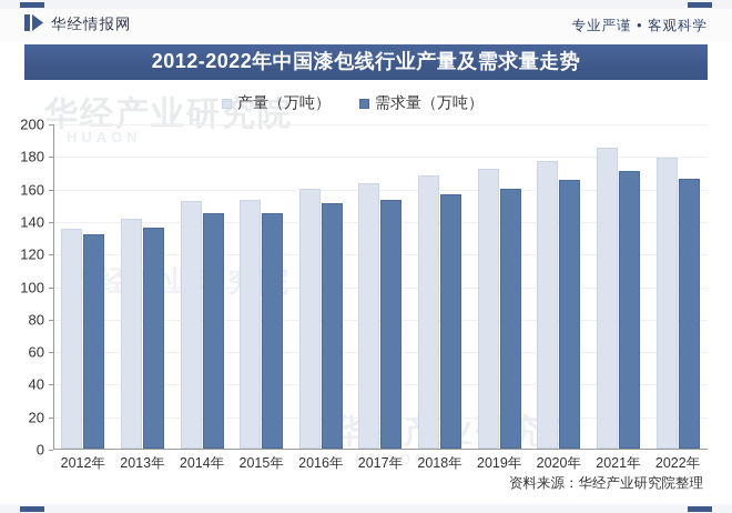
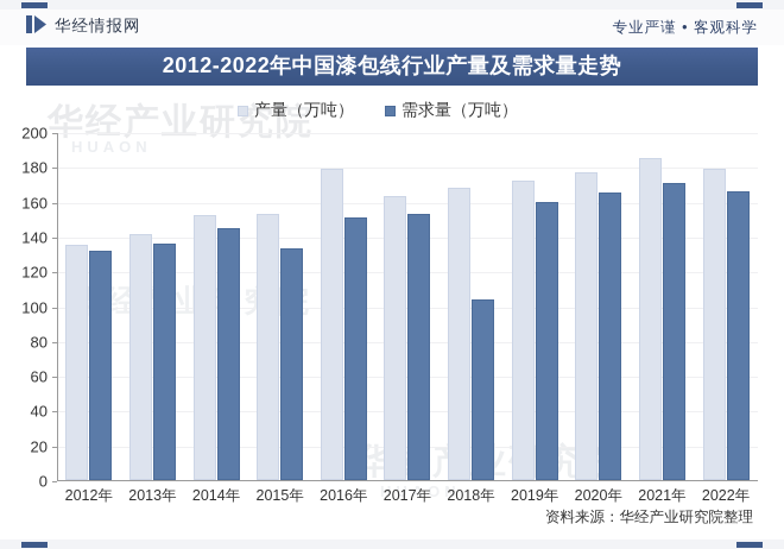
需求量（万吨）/2015年: 145 -> 133
产量（万吨）/2016年: 160 -> 179
需求量（万吨）/2018年: 156 -> 104
